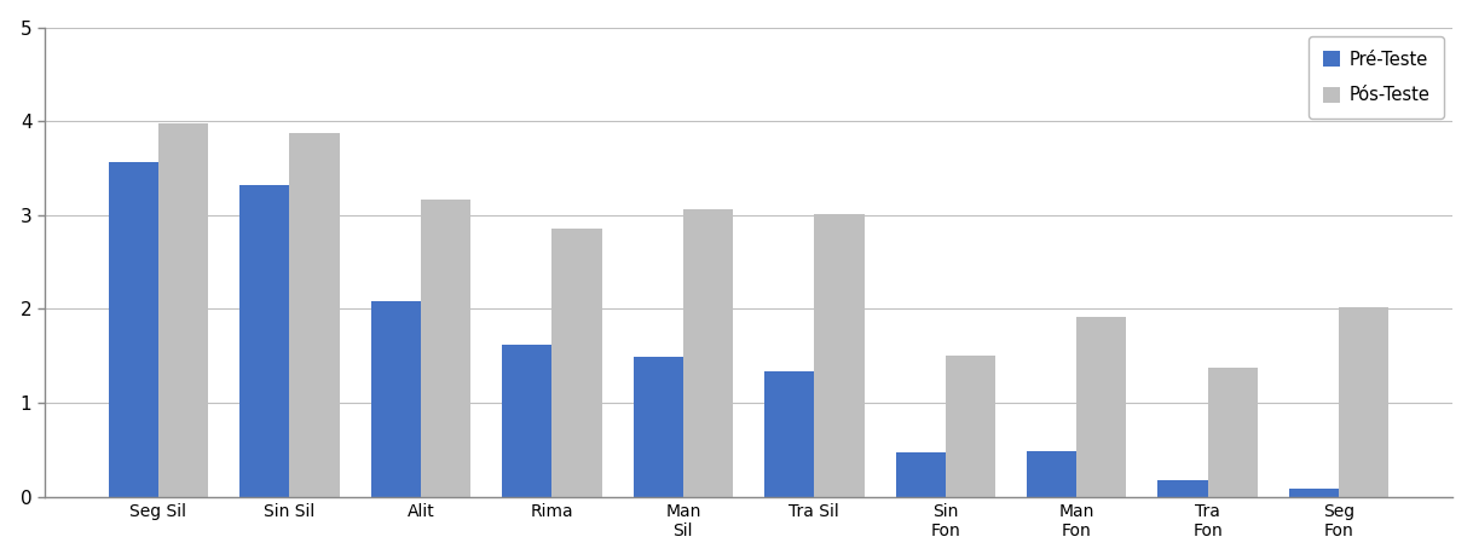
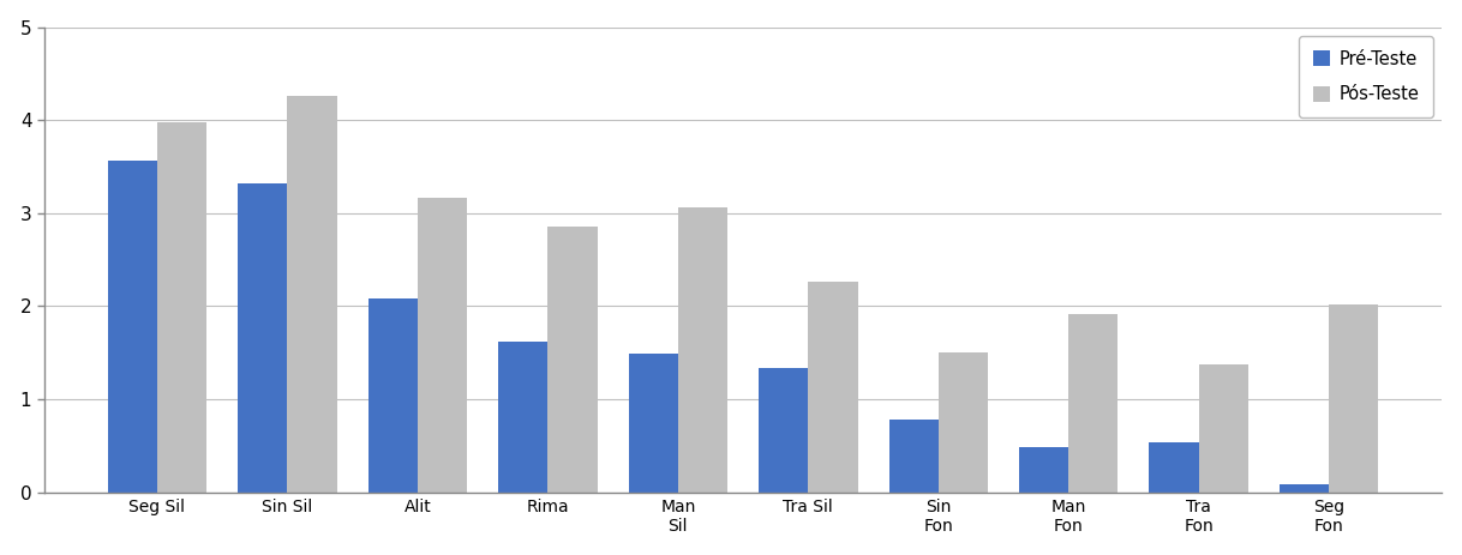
Pós-Teste/Sin Sil: 3.87 -> 4.26
Pós-Teste/Tra Sil: 3.01 -> 2.26
Pré-Teste/Sin Fon: 0.47 -> 0.78
Pré-Teste/Tra Fon: 0.17 -> 0.54
